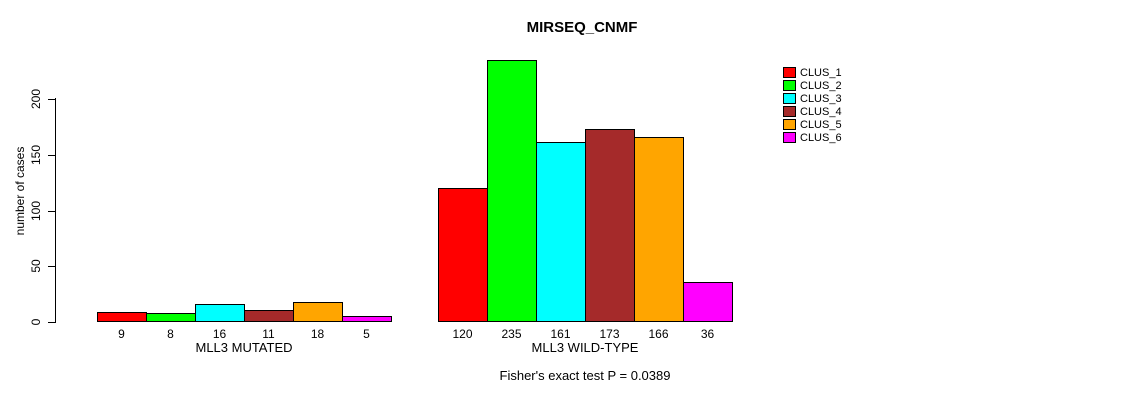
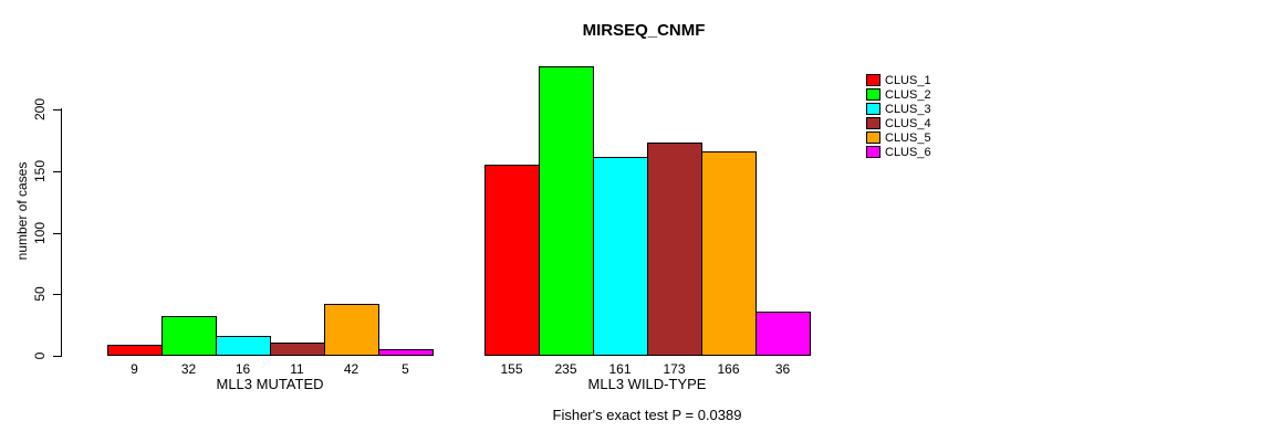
CLUS_2/MLL3 MUTATED: 8 -> 32
CLUS_5/MLL3 MUTATED: 18 -> 42
CLUS_1/MLL3 WILD-TYPE: 120 -> 155
